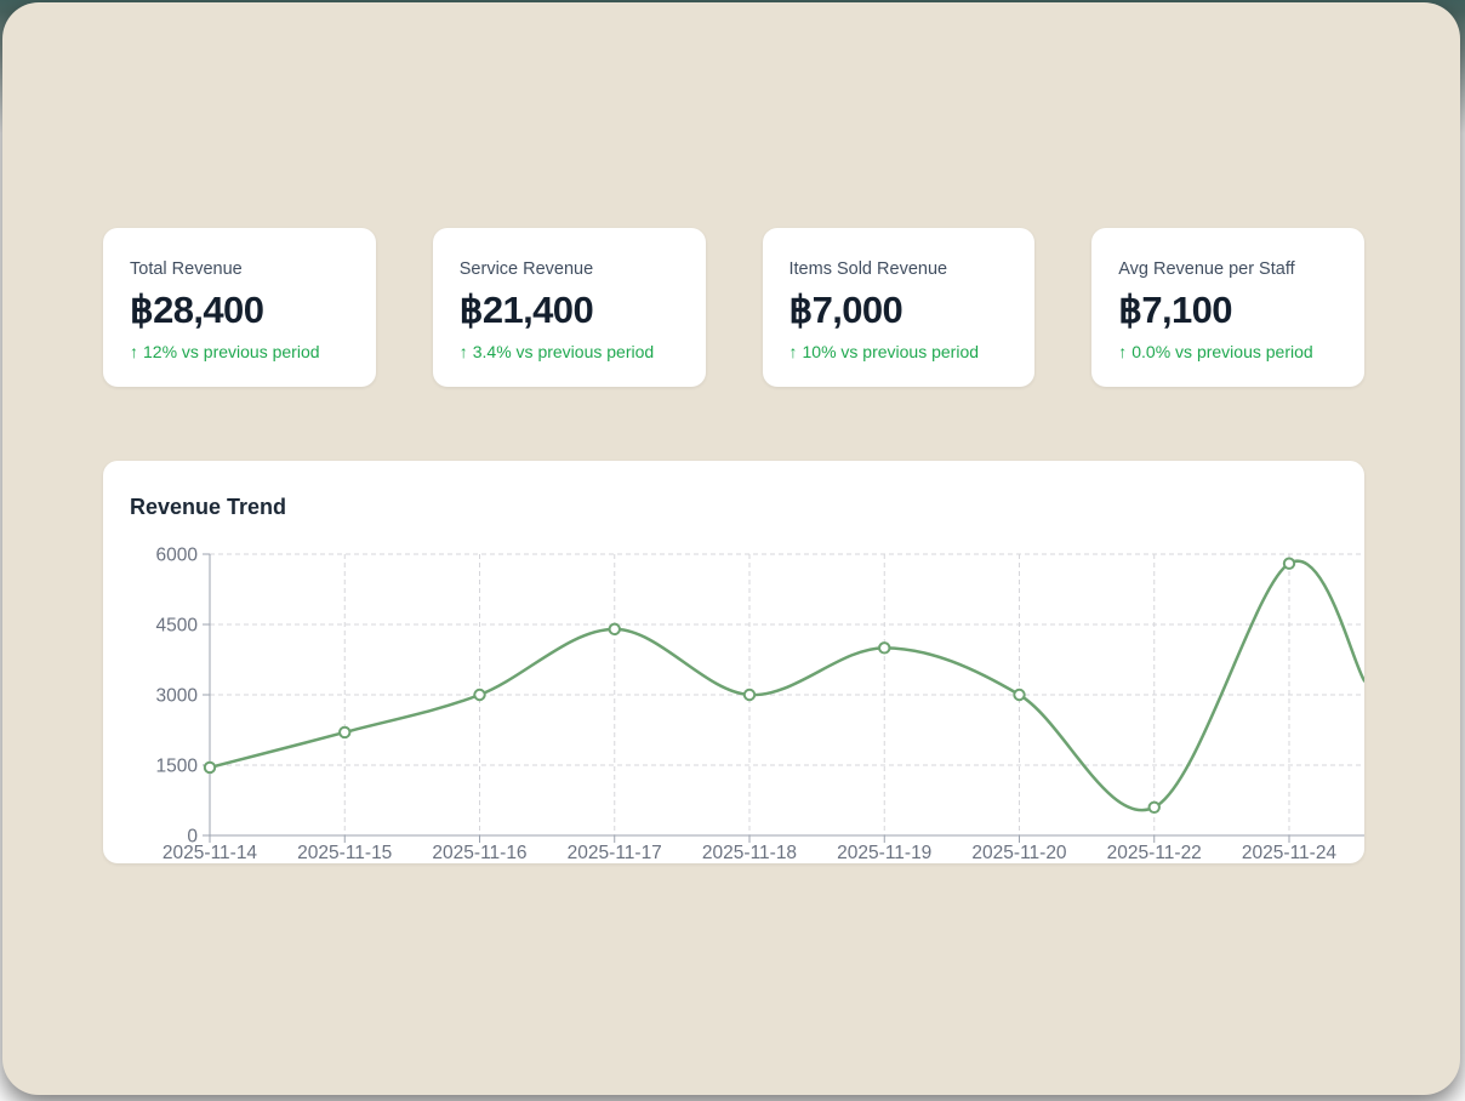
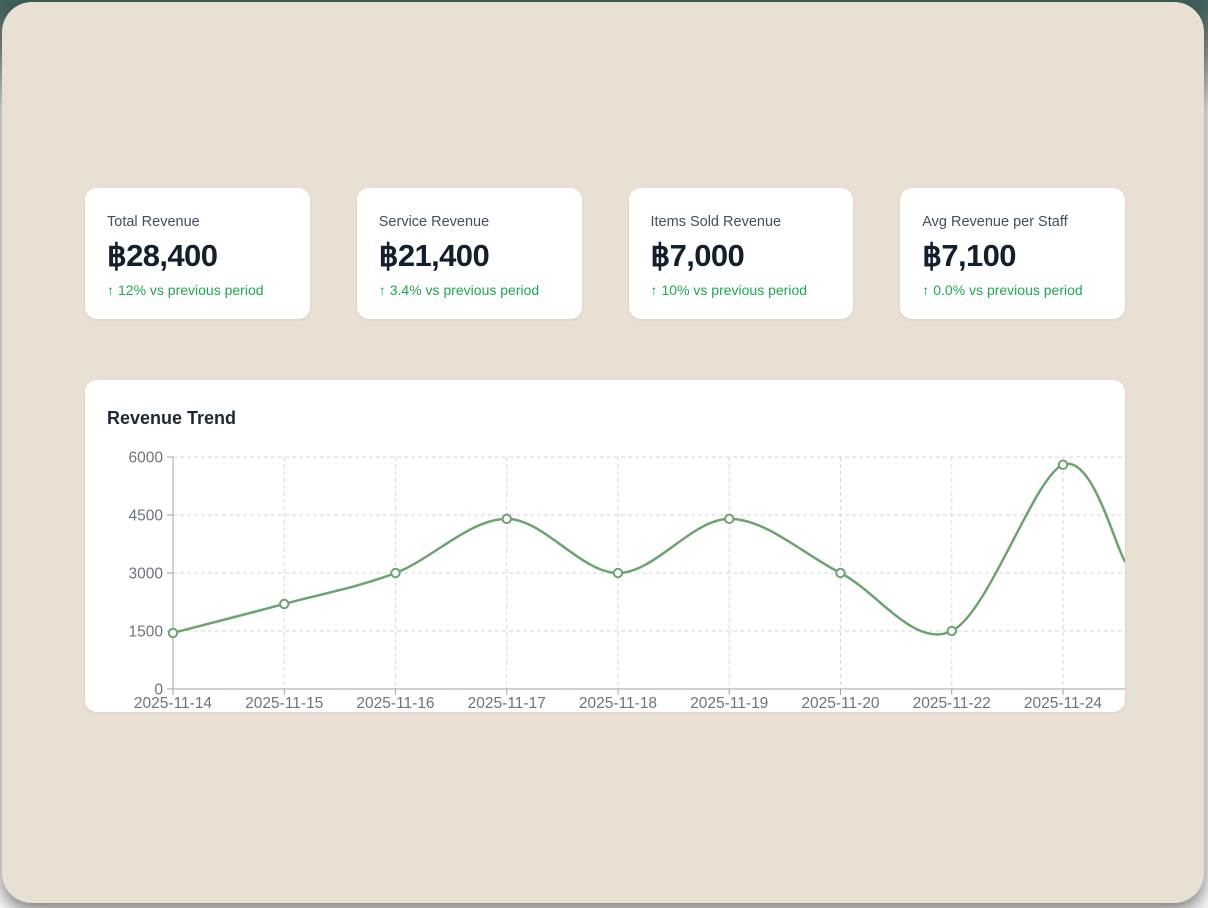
2025-11-19: 4000 -> 4400
2025-11-22: 600 -> 1500
